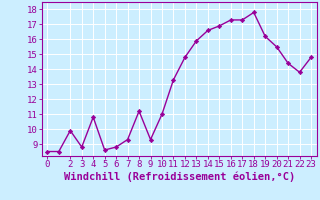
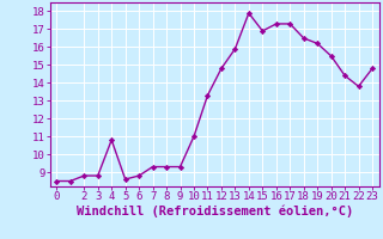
2: 9.9 -> 8.8
8: 11.2 -> 9.3
14: 16.6 -> 17.9
18: 17.8 -> 16.5
